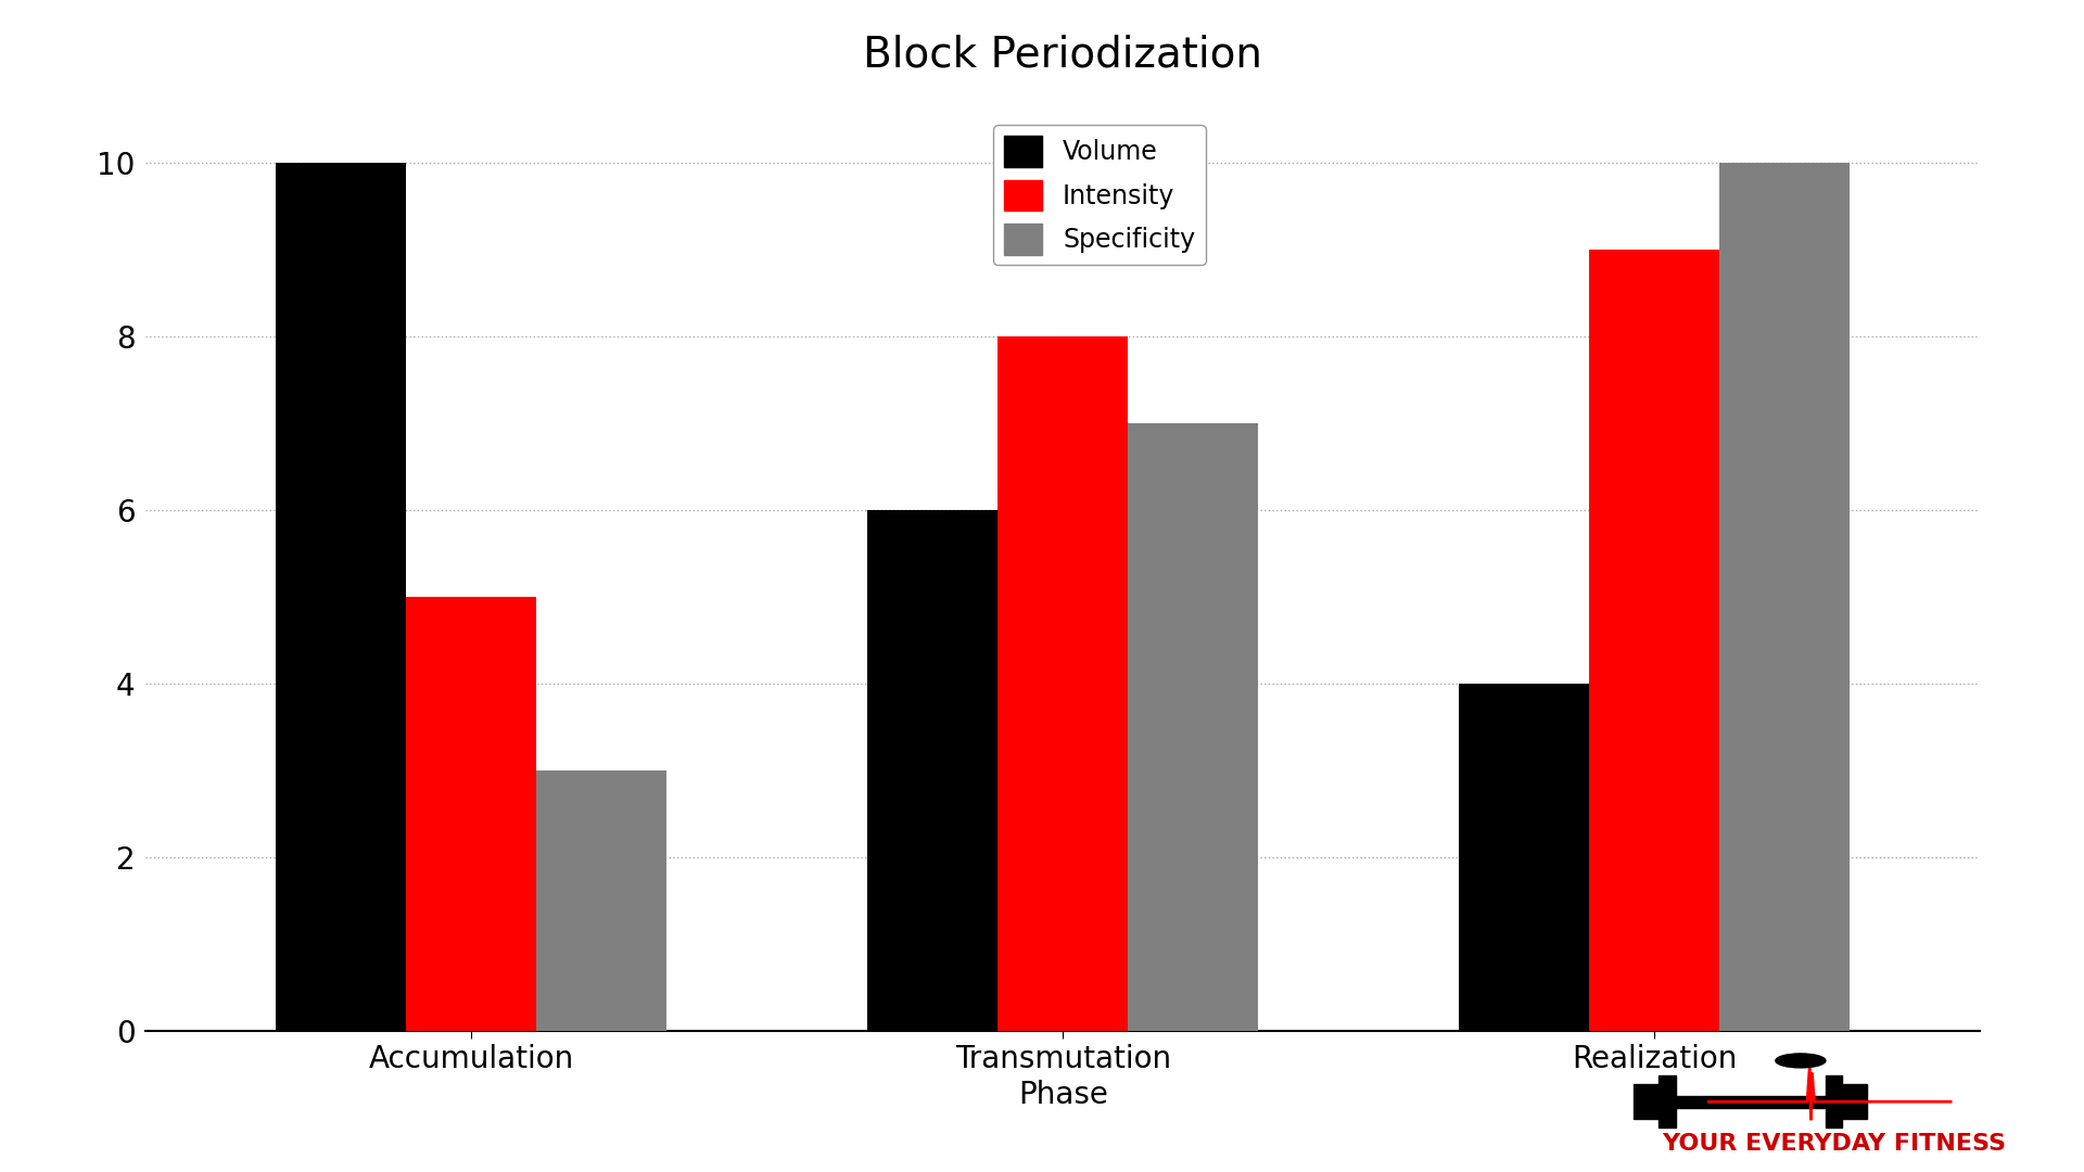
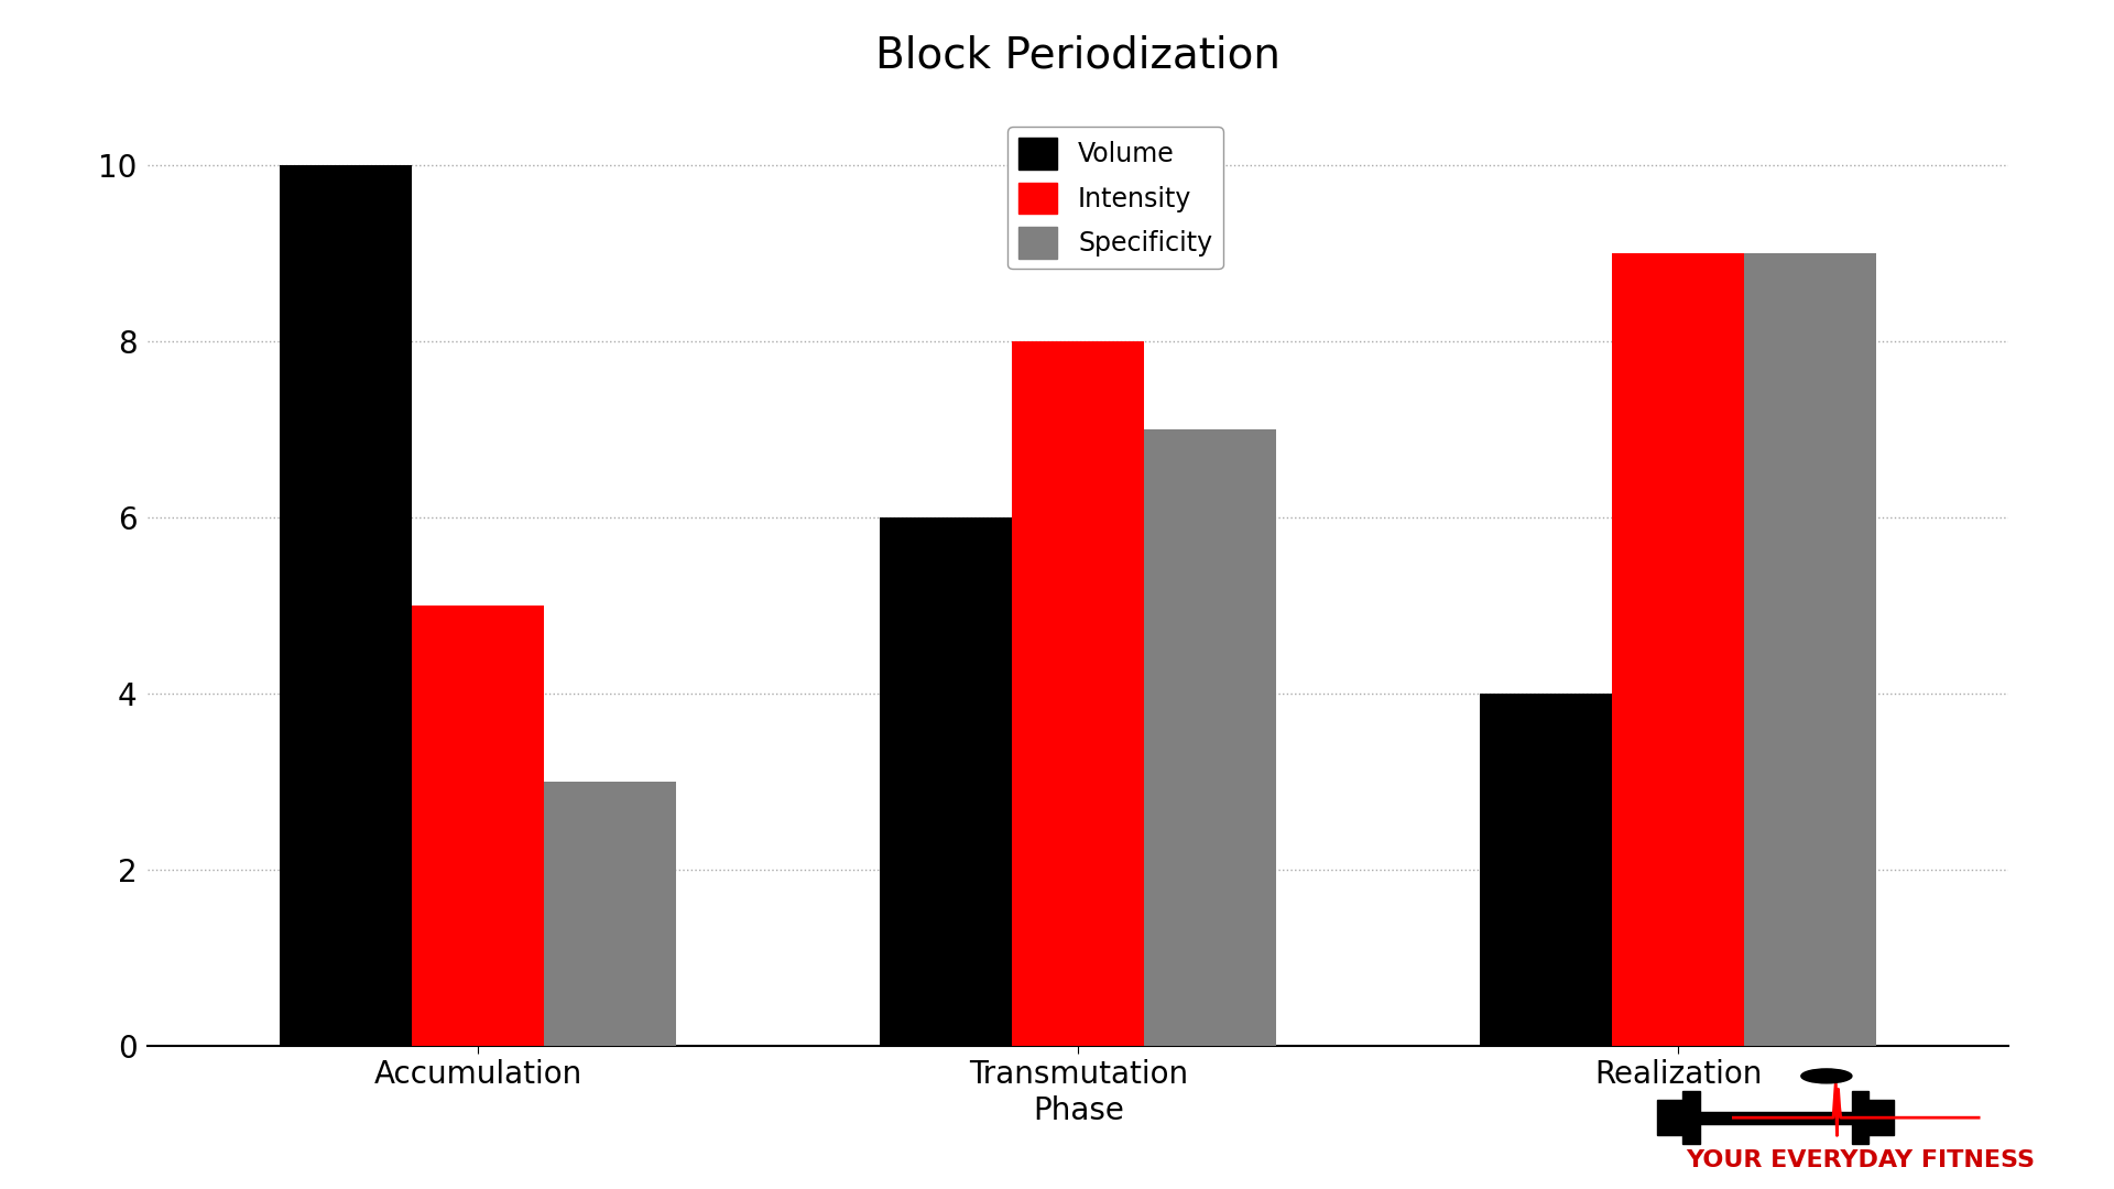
Specificity/Realization: 10 -> 9
